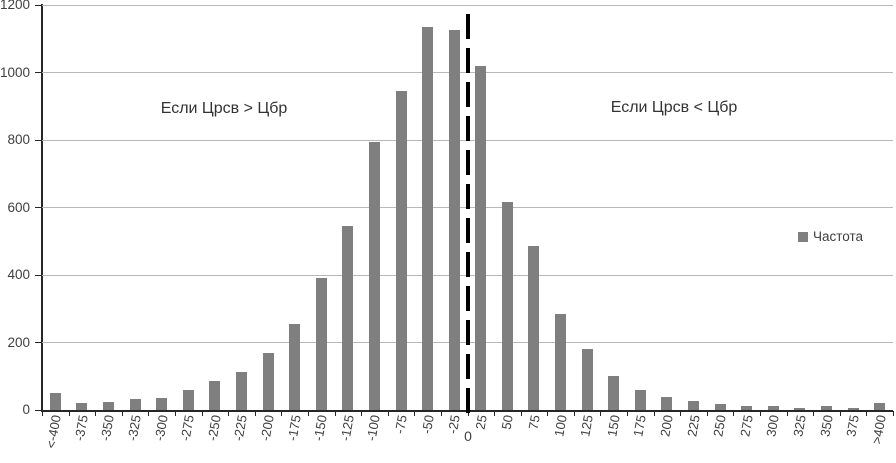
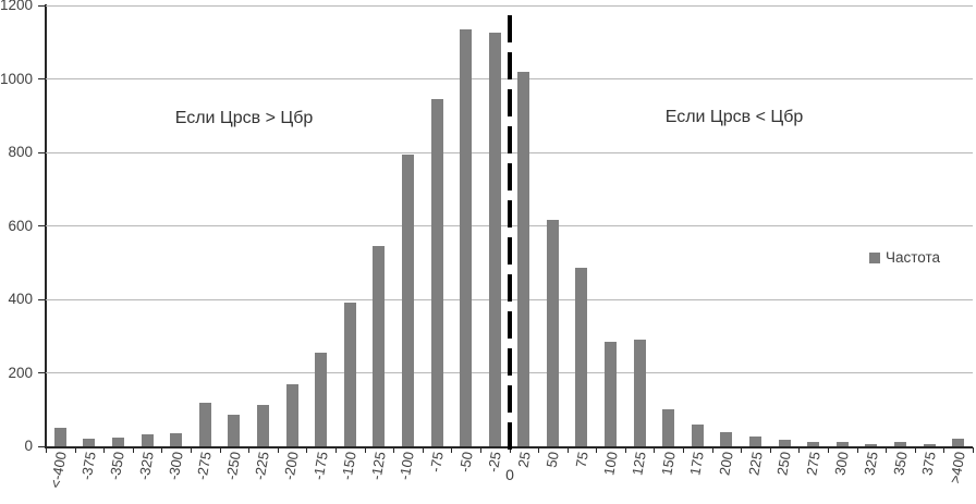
-275: 60 -> 120
125: 180 -> 290
